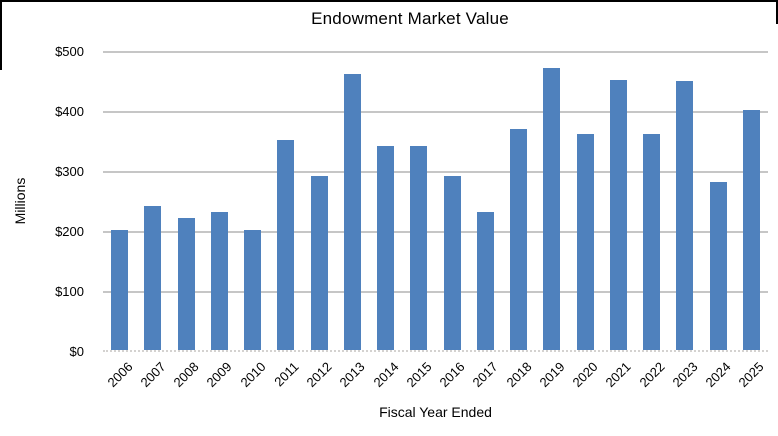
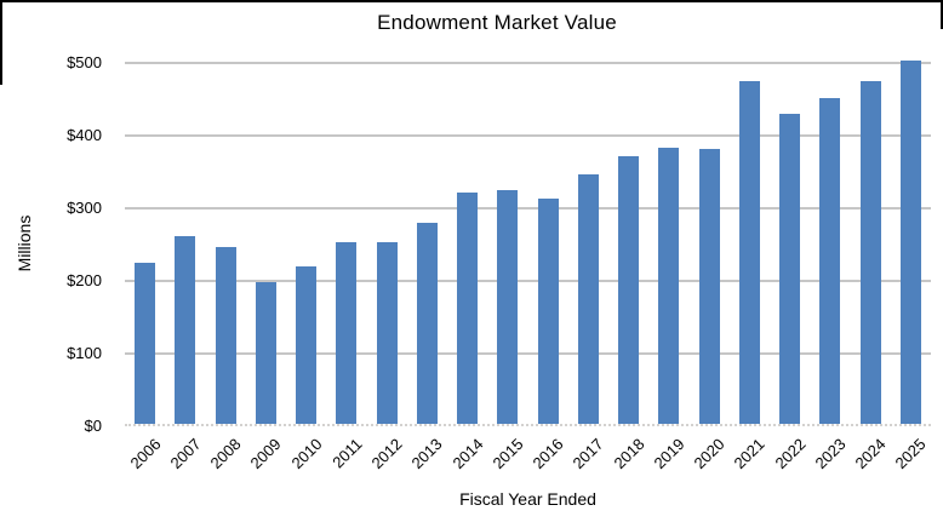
2006: $200 -> $220
2007: $240 -> $260
2008: $220 -> $240
2009: $230 -> $200
2010: $200 -> $220
2011: $350 -> $250
2012: $290 -> $250
2013: $460 -> $280
2014: $340 -> $320
2015: $340 -> $320
2016: $290 -> $310
2017: $230 -> $340
2019: $470 -> $380
2020: $360 -> $380
2021: $450 -> $470
2022: $360 -> $430
2024: $280 -> $470
2025: $400 -> $500
